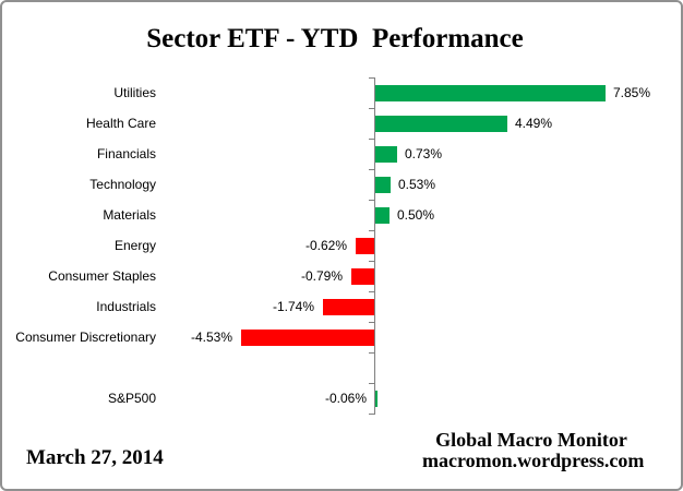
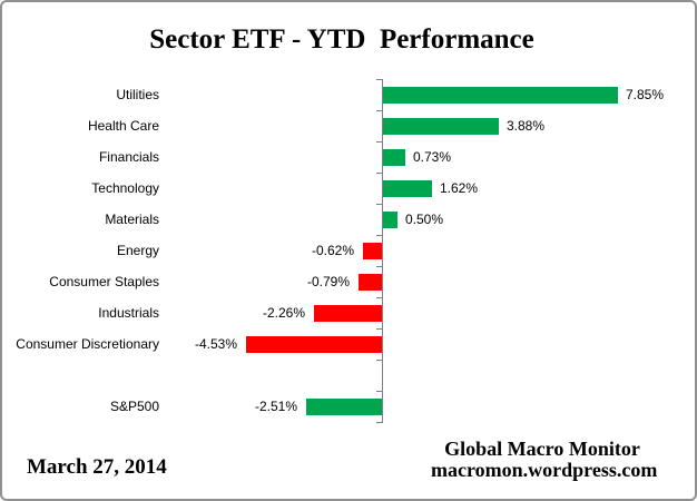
Health Care: 4.49% -> 3.88%
Technology: 0.53% -> 1.62%
Industrials: -1.74% -> -2.26%
S&P500: -0.06% -> -2.51%
